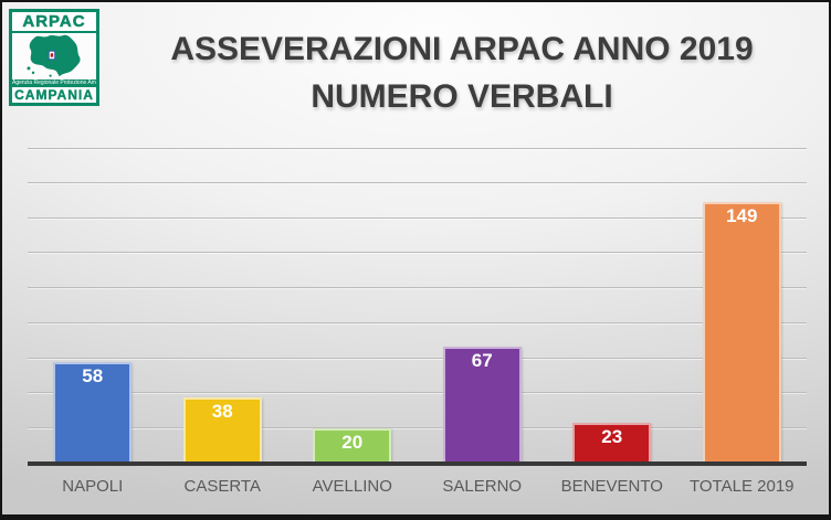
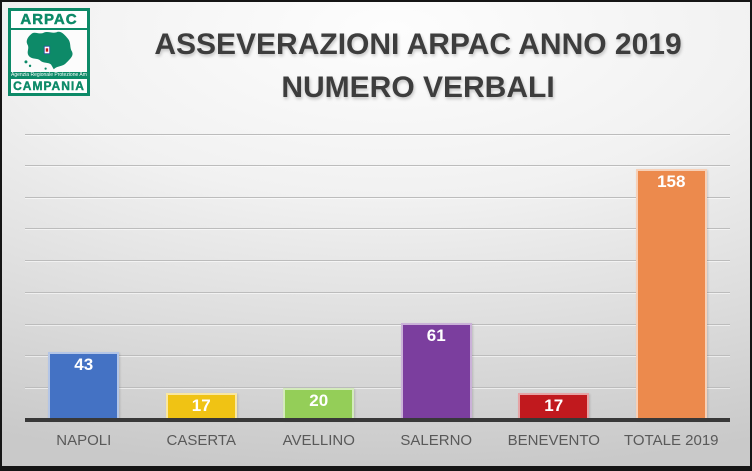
NAPOLI: 58 -> 43
CASERTA: 38 -> 17
SALERNO: 67 -> 61
BENEVENTO: 23 -> 17
TOTALE 2019: 149 -> 158
